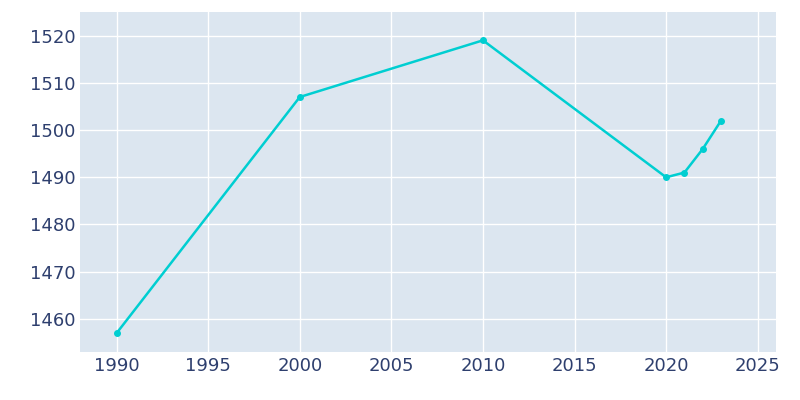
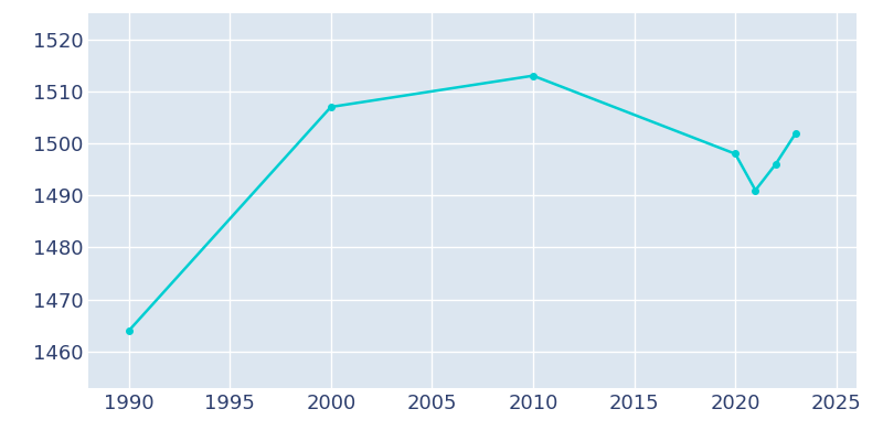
1990: 1457 -> 1464
2010: 1519 -> 1513
2020: 1490 -> 1498
